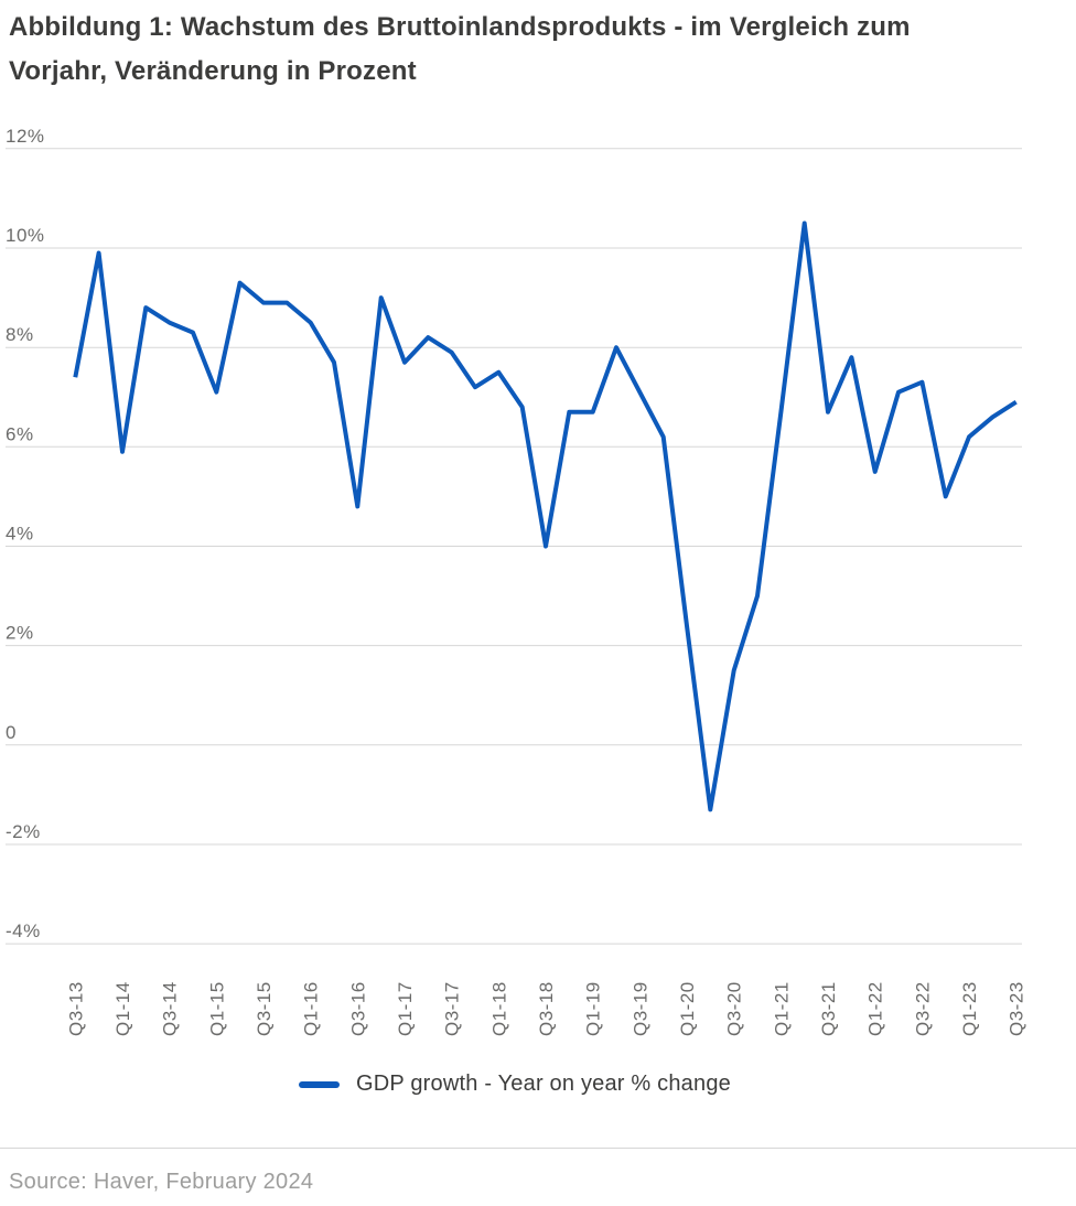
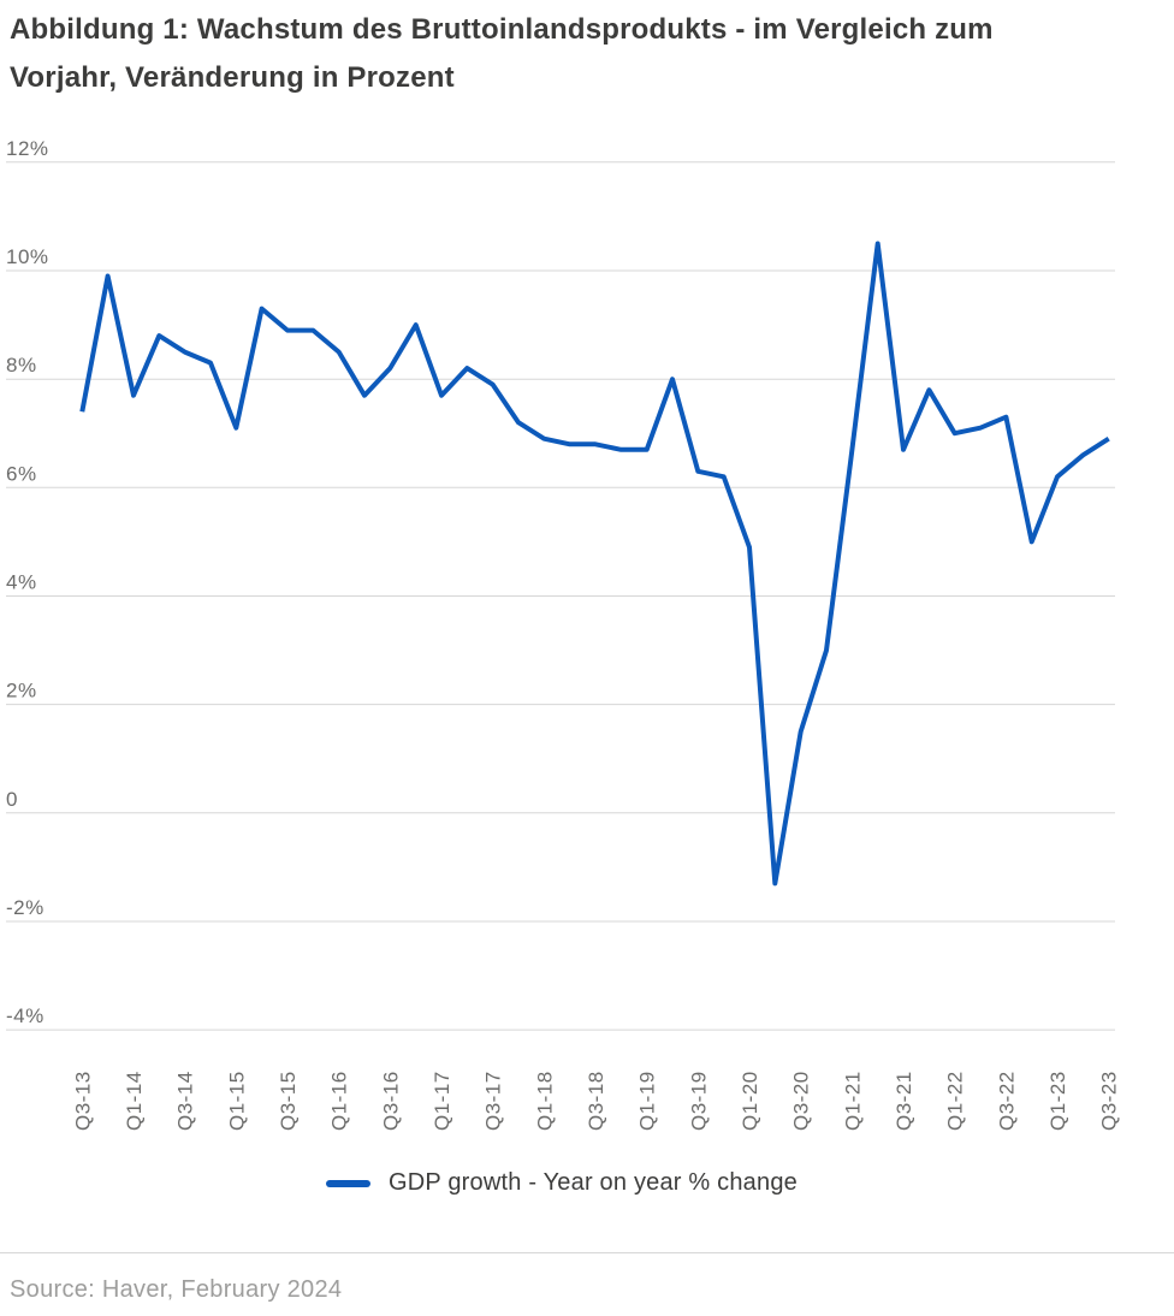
Q1-14: 5.9% -> 7.7%
Q3-16: 4.8% -> 8.2%
Q1-18: 7.5% -> 6.9%
Q3-18: 4.0% -> 6.8%
Q3-19: 7.1% -> 6.3%
Q1-20: 2.4% -> 4.9%
Q1-22: 5.5% -> 7.0%
